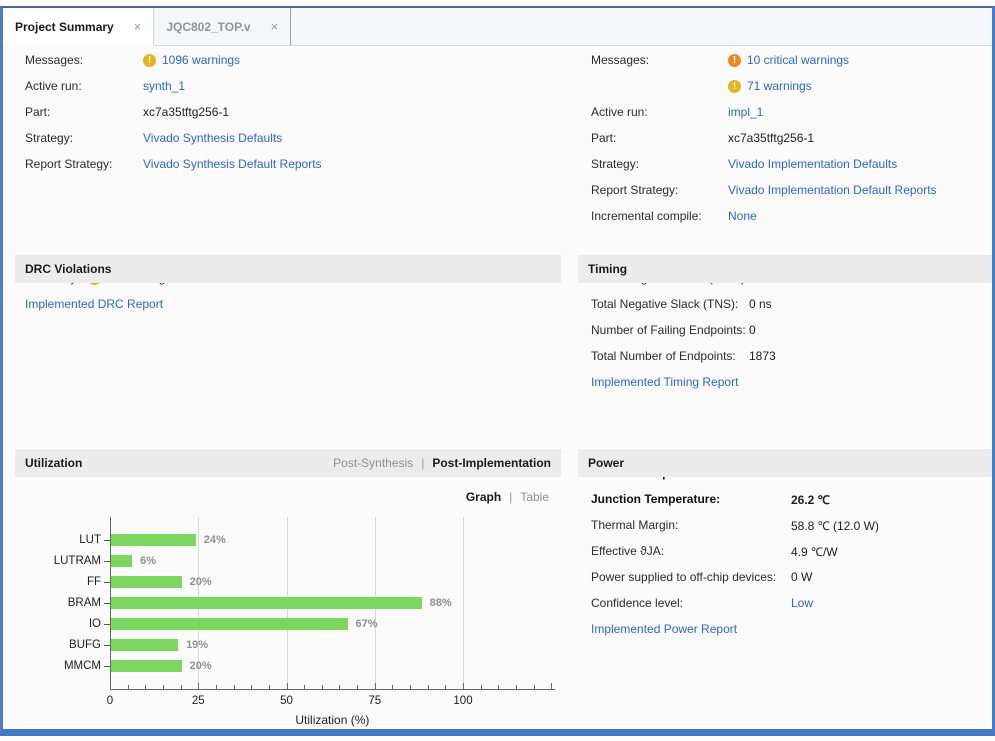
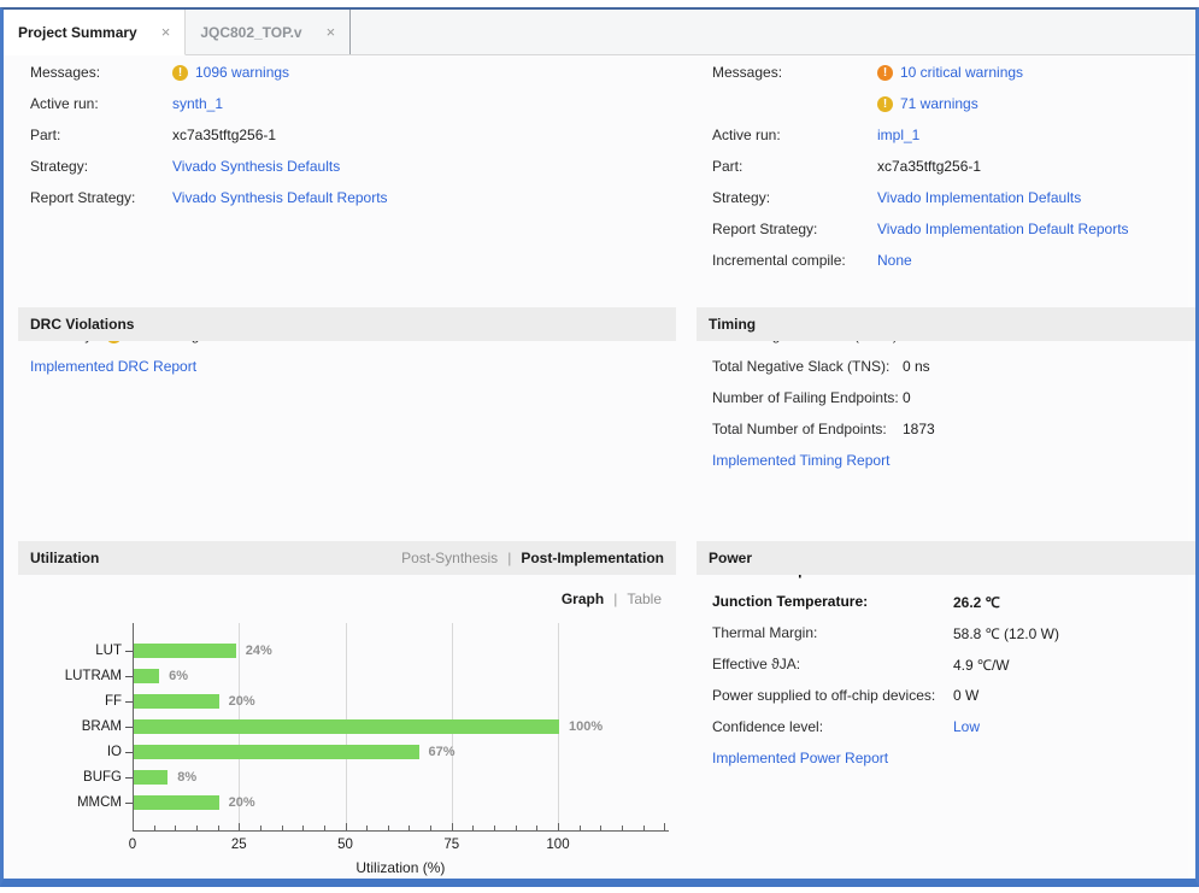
BRAM: 88% -> 100%
BUFG: 19% -> 8%
